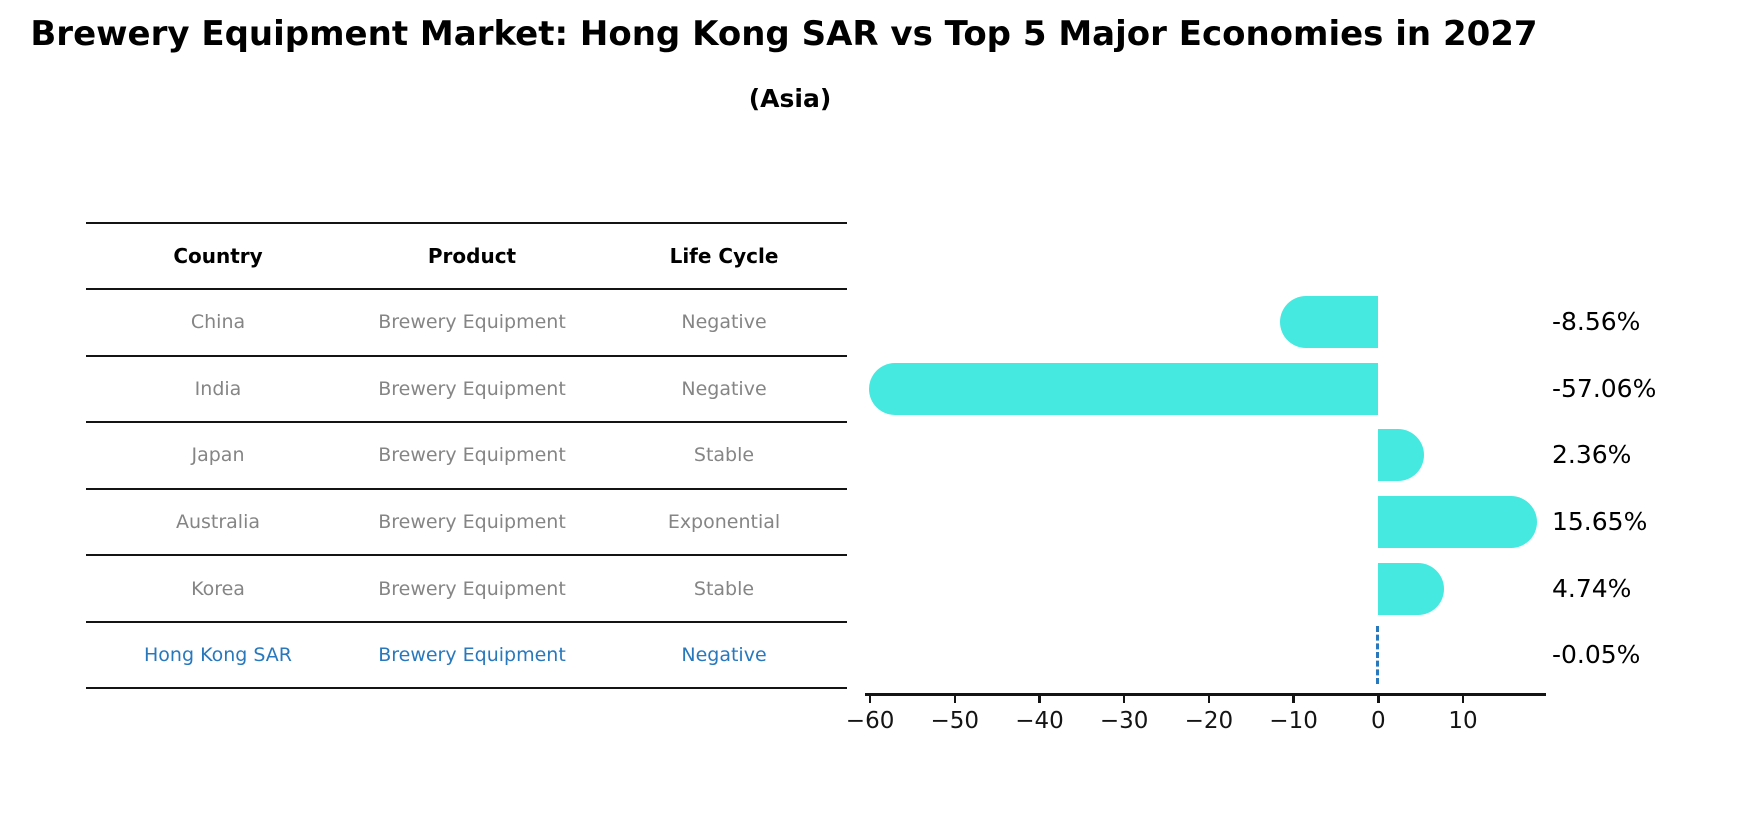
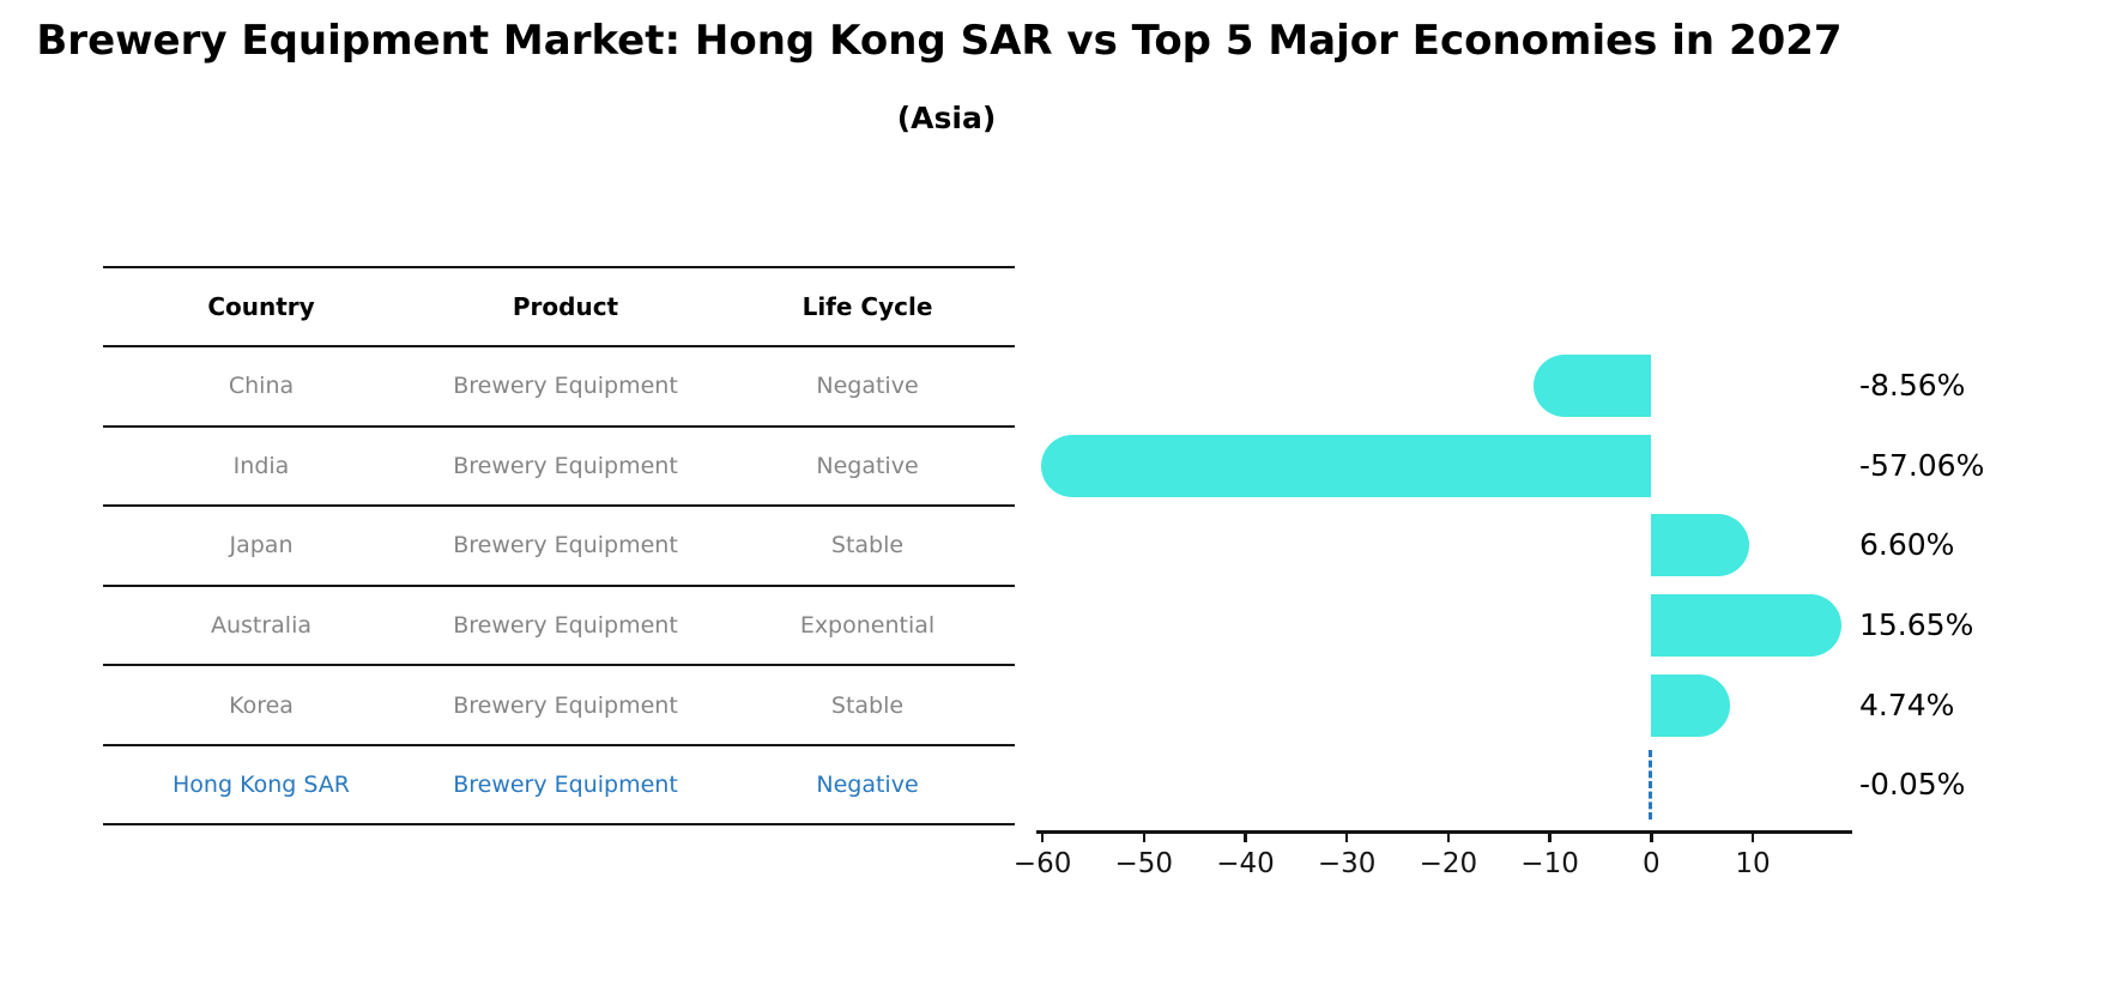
Japan: 2.36% -> 6.60%
